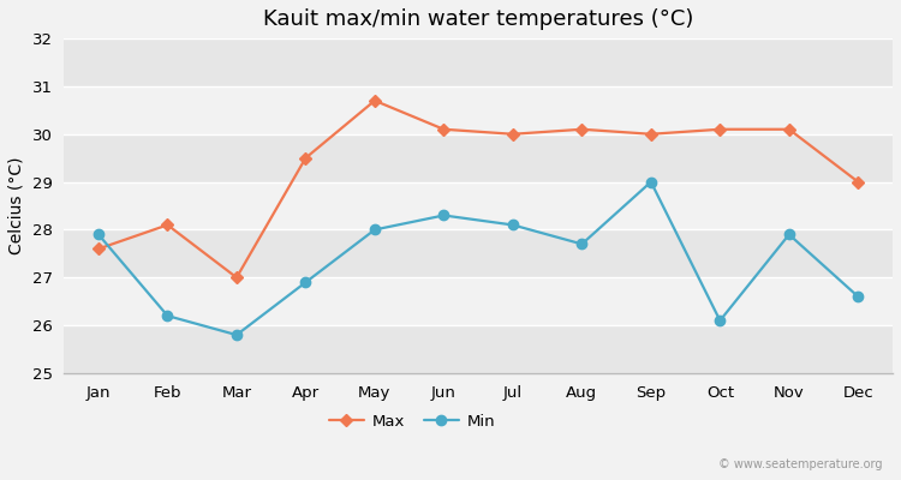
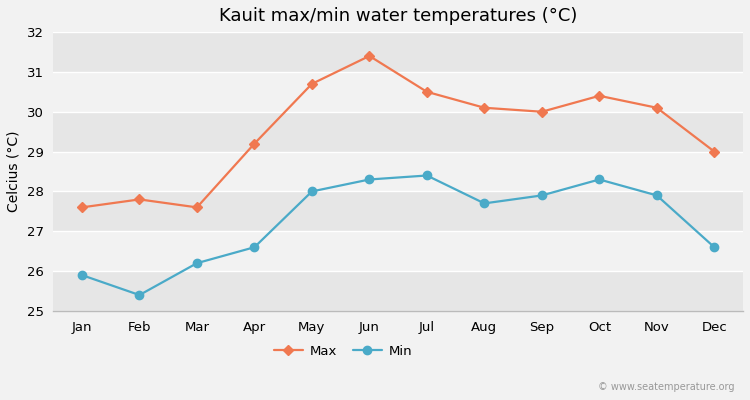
Min/Jan: 27.9 -> 25.9
Max/Feb: 28.1 -> 27.8
Min/Feb: 26.2 -> 25.4
Max/Mar: 27.0 -> 27.6
Min/Mar: 25.8 -> 26.2
Max/Apr: 29.5 -> 29.2
Min/Apr: 26.9 -> 26.6
Max/Jun: 30.1 -> 31.4
Max/Jul: 30.0 -> 30.5
Min/Jul: 28.1 -> 28.4
Min/Sep: 29.0 -> 27.9
Max/Oct: 30.1 -> 30.4
Min/Oct: 26.1 -> 28.3
